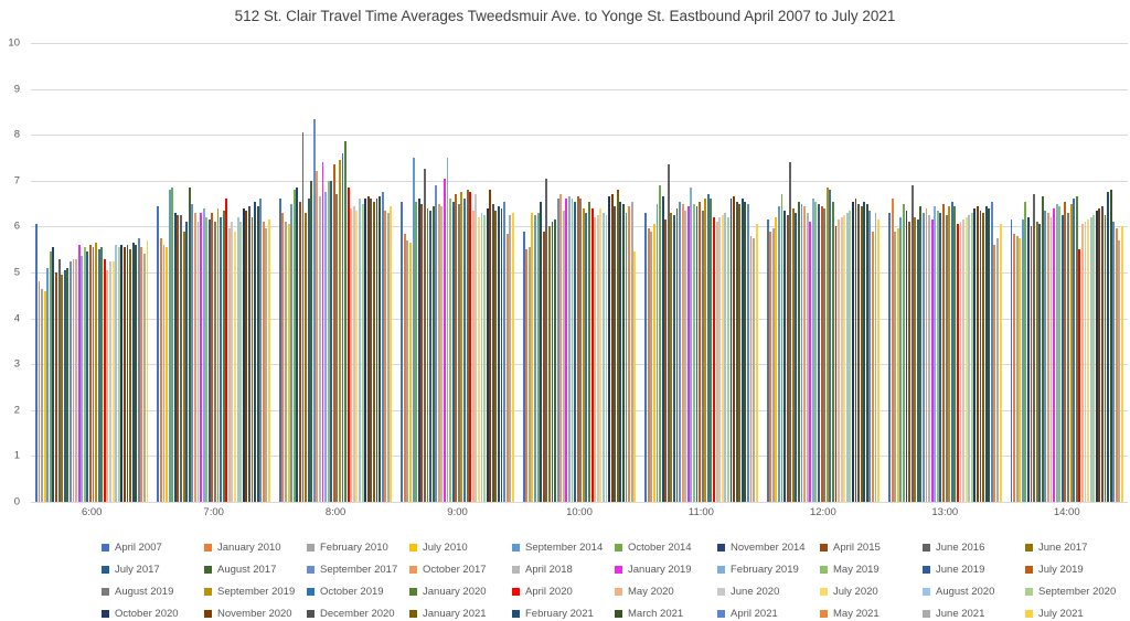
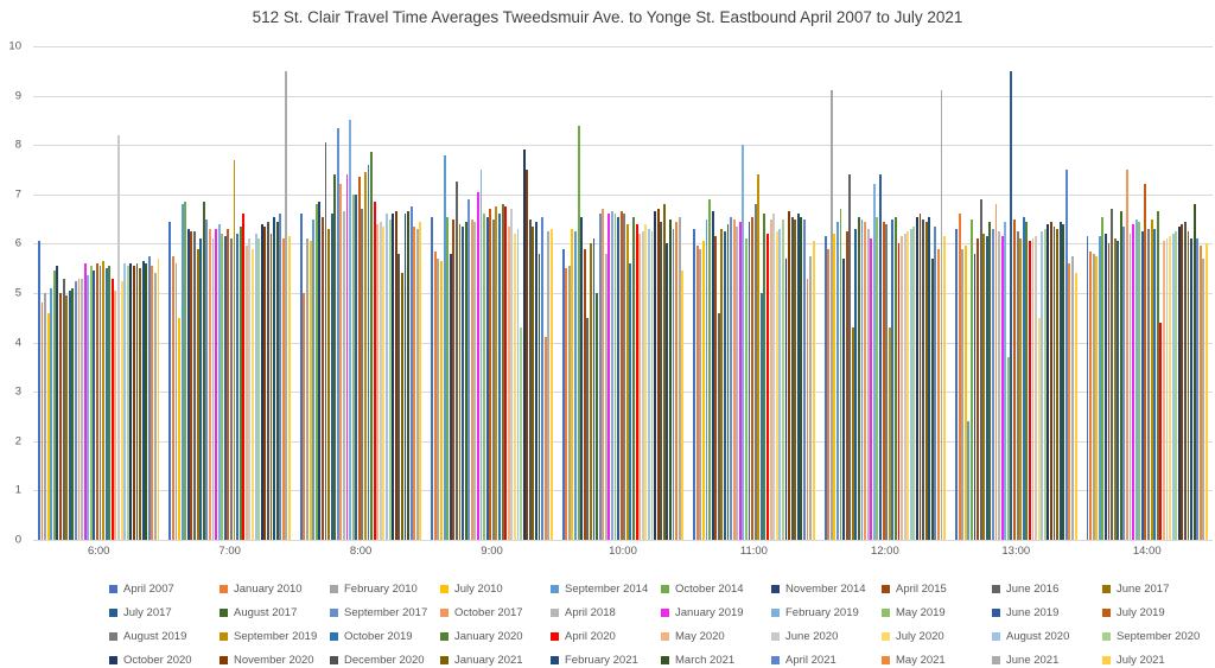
February 2010/6:00: 4.7 -> 5.0
June 2020/6:00: 5.2 -> 8.2
July 2010/7:00: 5.5 -> 4.5
September 2019/7:00: 6.4 -> 7.7
June 2021/7:00: 6.0 -> 9.5
January 2010/8:00: 6.3 -> 5.0
August 2017/8:00: 7.0 -> 7.4
February 2019/8:00: 6.8 -> 8.5
December 2020/8:00: 6.6 -> 5.8
January 2021/8:00: 6.5 -> 5.4
September 2014/9:00: 7.5 -> 7.8
November 2014/9:00: 6.6 -> 5.8
September 2020/9:00: 6.2 -> 4.3
October 2020/9:00: 6.4 -> 7.9
November 2020/9:00: 6.8 -> 7.5
March 2021/9:00: 6.4 -> 5.8
May 2021/9:00: 5.8 -> 4.1
October 2014/10:00: 6.3 -> 8.4
June 2016/10:00: 7.0 -> 4.5
August 2017/10:00: 6.2 -> 5.0
April 2018/10:00: 6.3 -> 5.8
October 2019/10:00: 6.3 -> 5.6
February 2021/10:00: 6.5 -> 6.0
June 2016/11:00: 7.3 -> 4.6
February 2019/11:00: 6.8 -> 8.0
May 2019/11:00: 6.5 -> 6.1
August 2019/11:00: 6.3 -> 6.8
September 2019/11:00: 6.6 -> 7.4
October 2019/11:00: 6.7 -> 5.0
May 2020/11:00: 6.1 -> 6.5
June 2020/11:00: 6.2 -> 6.6
September 2020/11:00: 6.2 -> 6.5
October 2020/11:00: 6.6 -> 5.7
May 2021/11:00: 5.8 -> 5.3
February 2010/12:00: 6.0 -> 9.1
November 2014/12:00: 6.3 -> 5.7
June 2017/12:00: 6.4 -> 4.3
February 2019/12:00: 6.6 -> 7.2
June 2019/12:00: 6.5 -> 7.4
September 2019/12:00: 6.8 -> 4.3
October 2019/12:00: 6.8 -> 6.5
March 2021/12:00: 6.5 -> 5.7
June 2021/12:00: 6.3 -> 9.1
September 2014/13:00: 6.2 -> 2.4
November 2014/13:00: 6.3 -> 5.8
October 2017/13:00: 6.4 -> 6.8
May 2019/13:00: 6.3 -> 3.7
June 2019/13:00: 6.3 -> 9.5
September 2019/13:00: 6.5 -> 6.1
July 2020/13:00: 6.2 -> 4.5
April 2021/13:00: 6.5 -> 7.5
July 2021/13:00: 6.0 -> 5.4
October 2017/14:00: 6.3 -> 7.5
July 2019/14:00: 6.5 -> 7.2
October 2019/14:00: 6.6 -> 6.3
April 2020/14:00: 5.5 -> 4.4
February 2021/14:00: 6.8 -> 6.1
